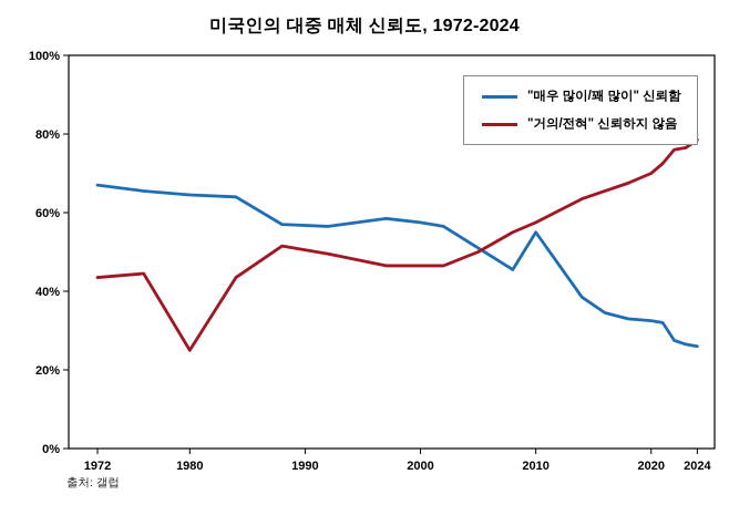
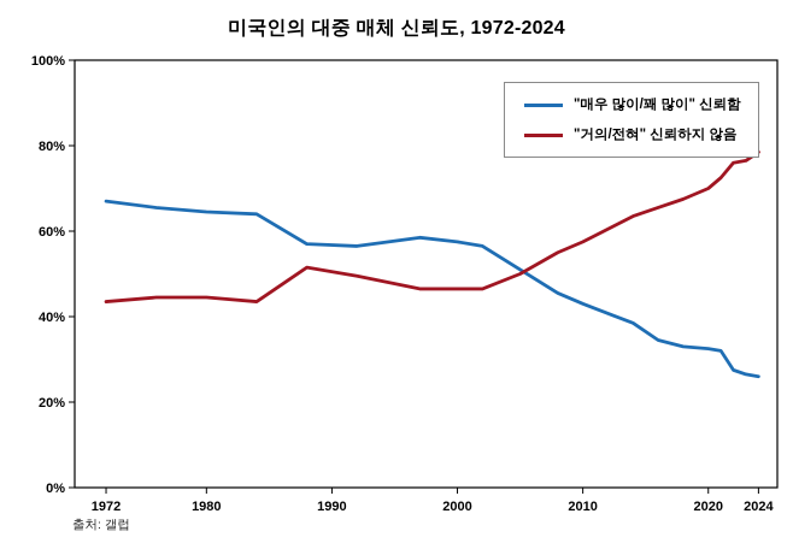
"거의/전혀" 신뢰하지 않음/1980: 25% -> 44%
"매우 많이/꽤 많이" 신뢰함/2010: 55% -> 43%
